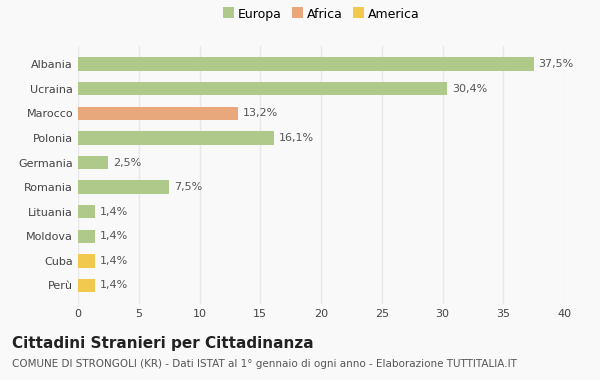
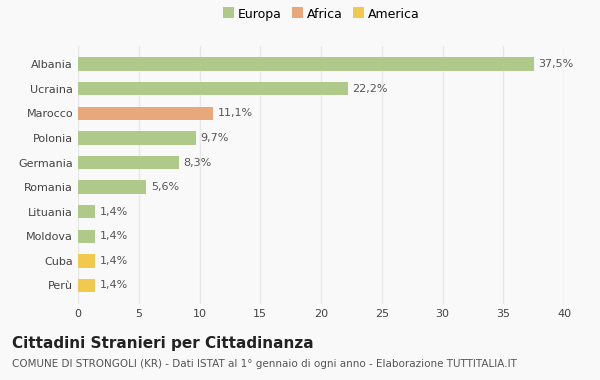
Ucraina: 30,4% -> 22,2%
Marocco: 13,2% -> 11,1%
Polonia: 16,1% -> 9,7%
Germania: 2,5% -> 8,3%
Romania: 7,5% -> 5,6%
